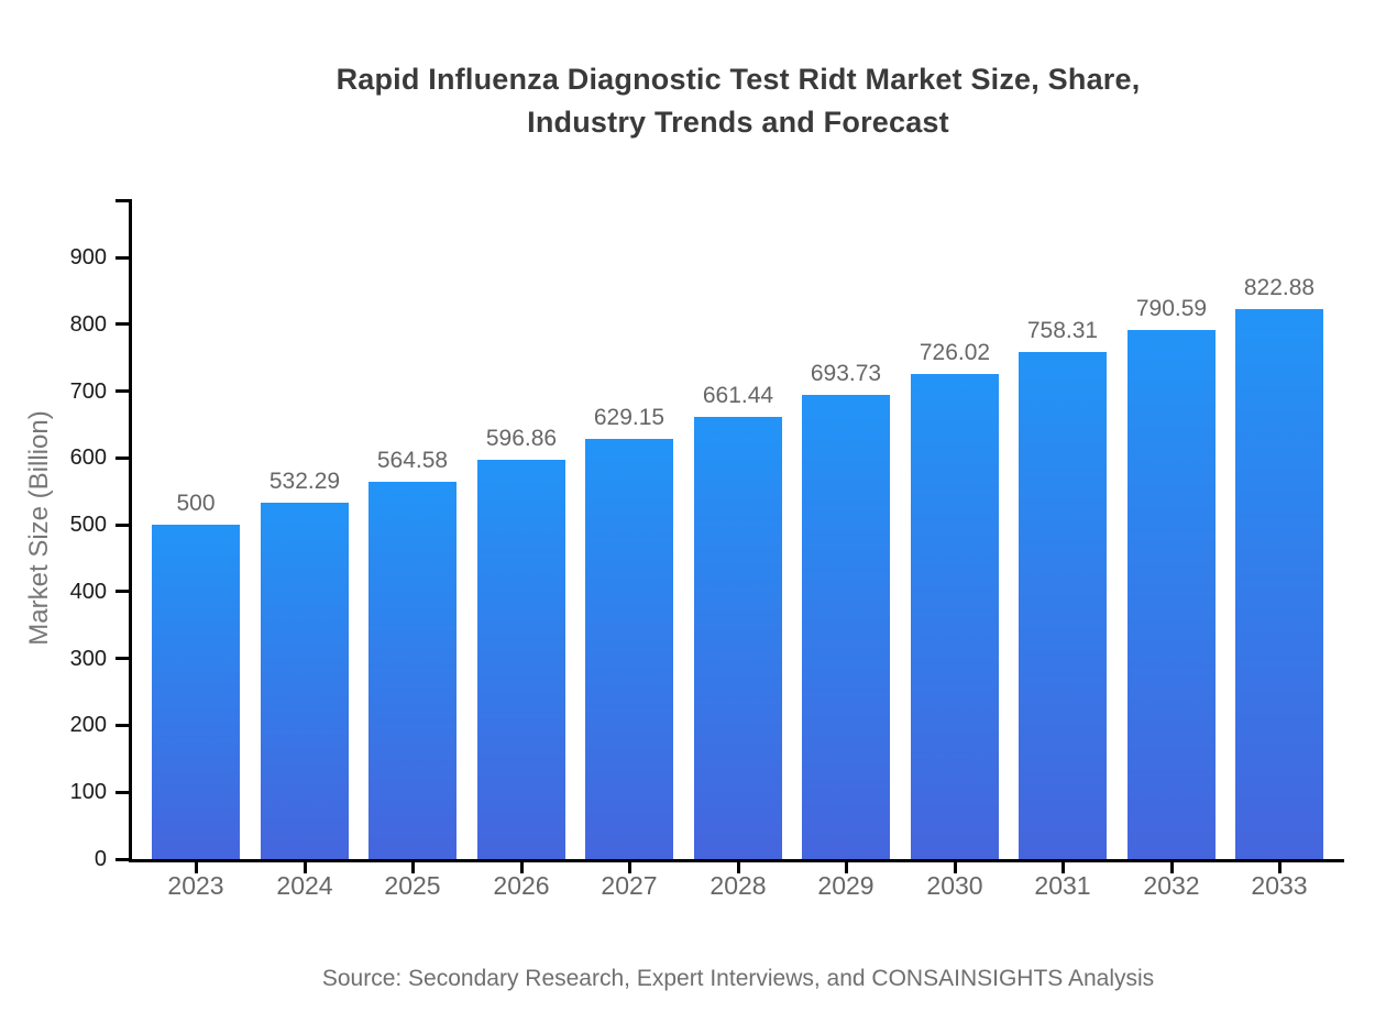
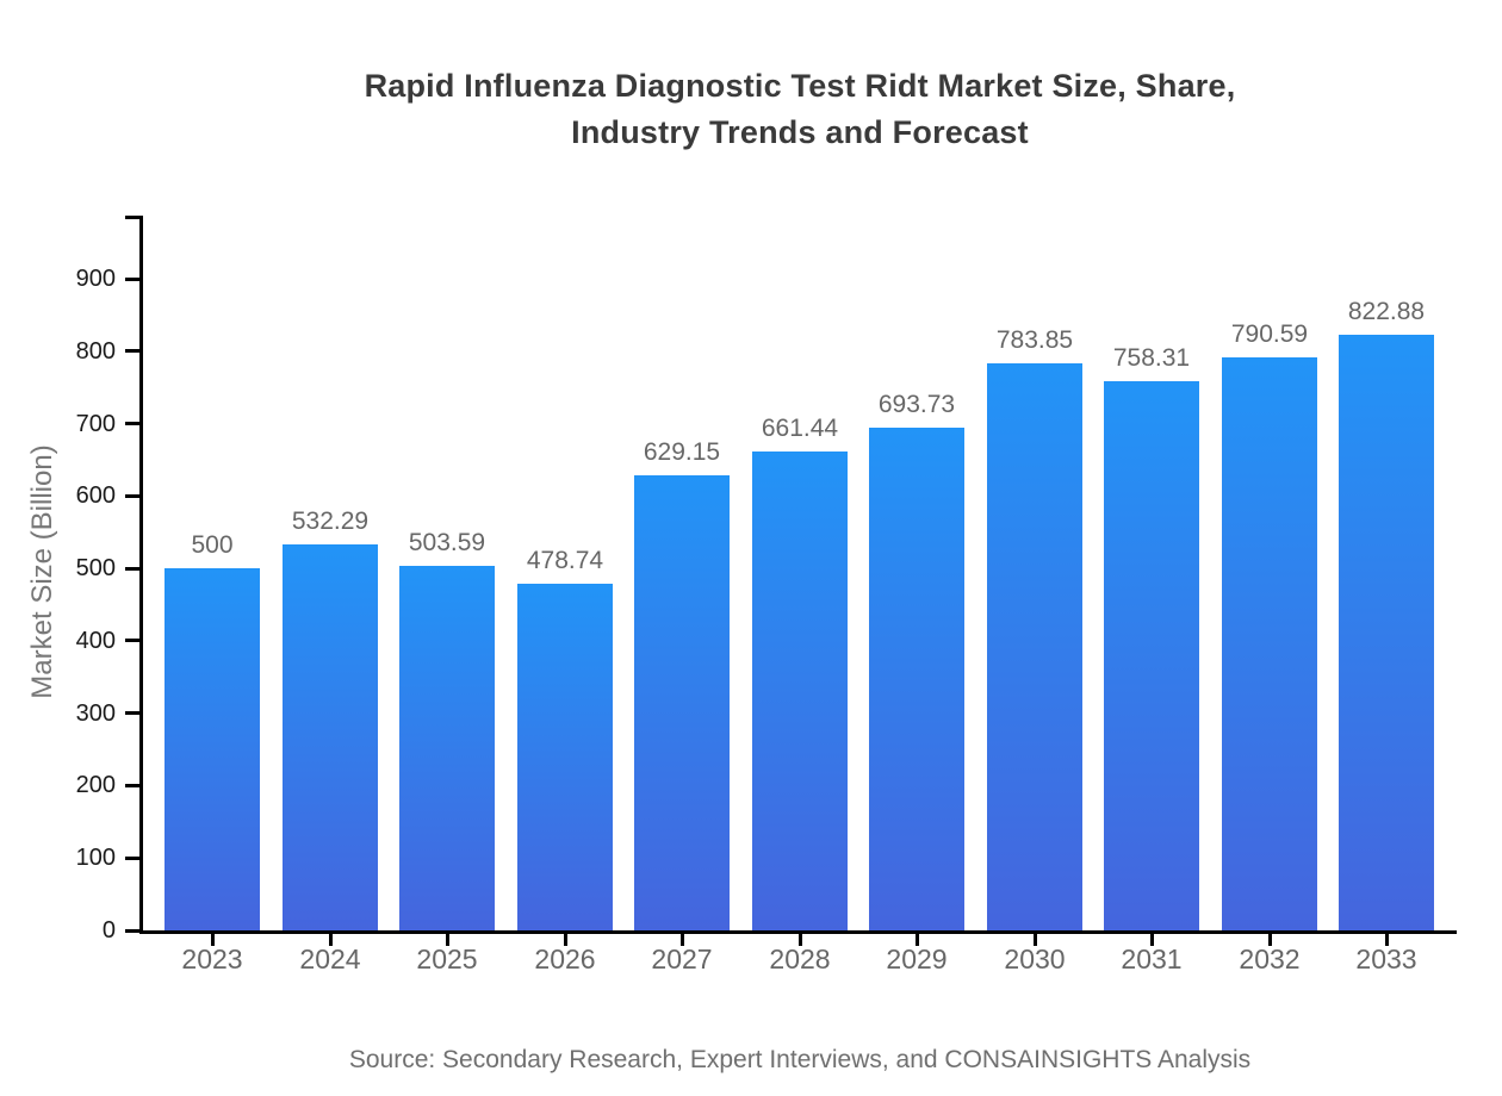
2025: 564.58 -> 503.59
2026: 596.86 -> 478.74
2030: 726.02 -> 783.85
